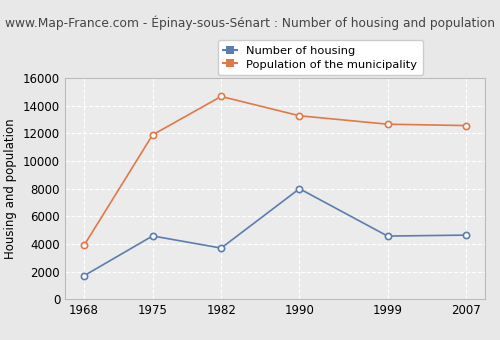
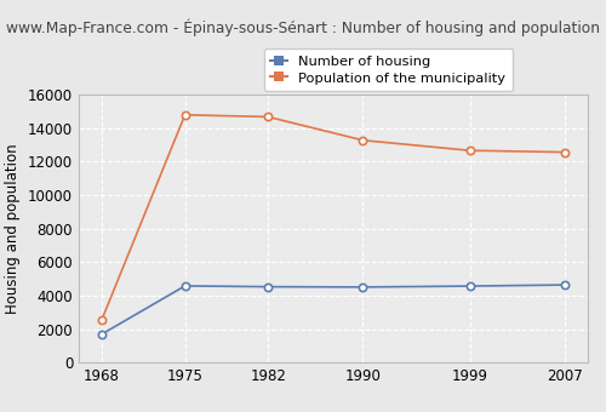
Population of the municipality/1968: 3900 -> 2600
Population of the municipality/1975: 11900 -> 14800
Number of housing/1982: 3700 -> 4500
Number of housing/1990: 8000 -> 4500
